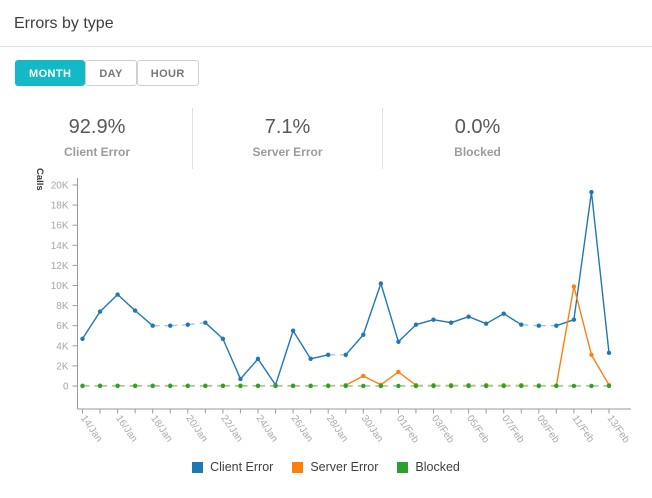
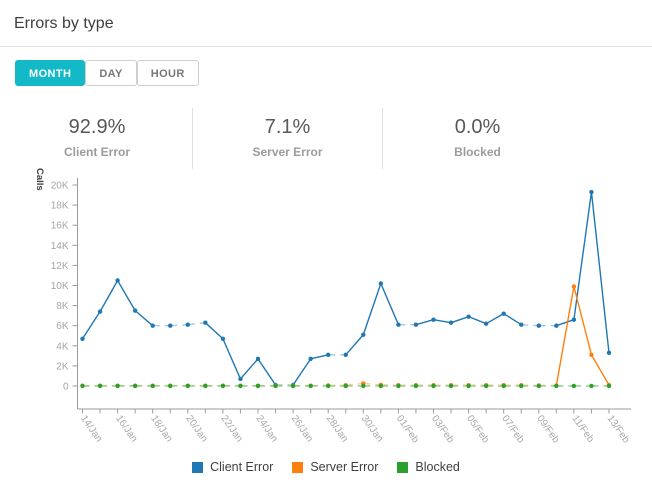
Client Error/16/Jan: 9.1K -> 10.5K
Client Error/26/Jan: 5.5K -> 0.1K
Server Error/30/Jan: 1.0K -> 0.2K
Client Error/01/Feb: 4.4K -> 6.1K
Server Error/01/Feb: 1.4K -> 0.1K
